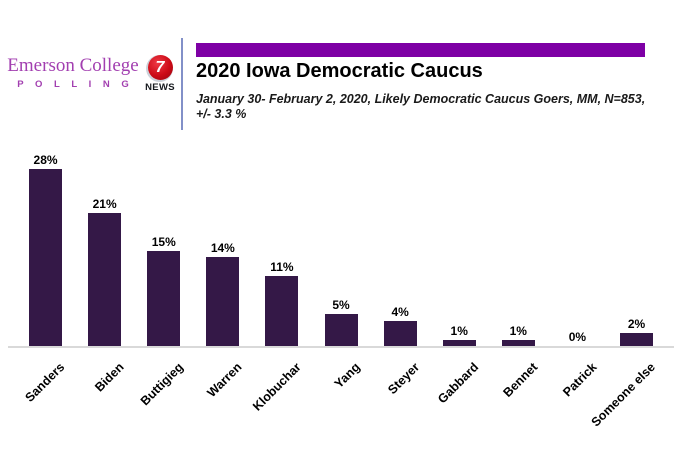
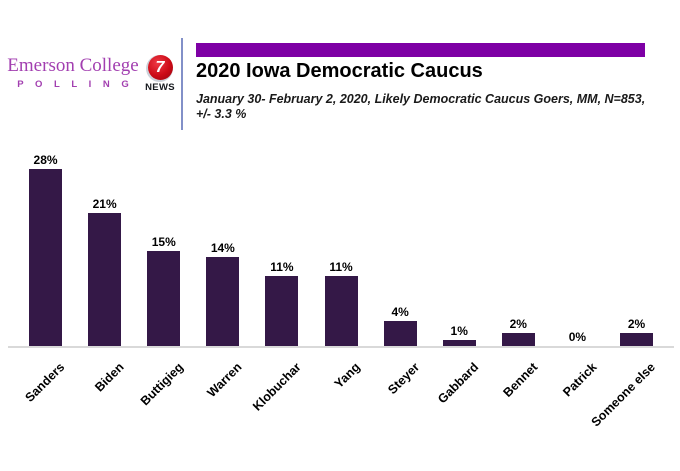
Yang: 5% -> 11%
Bennet: 1% -> 2%
